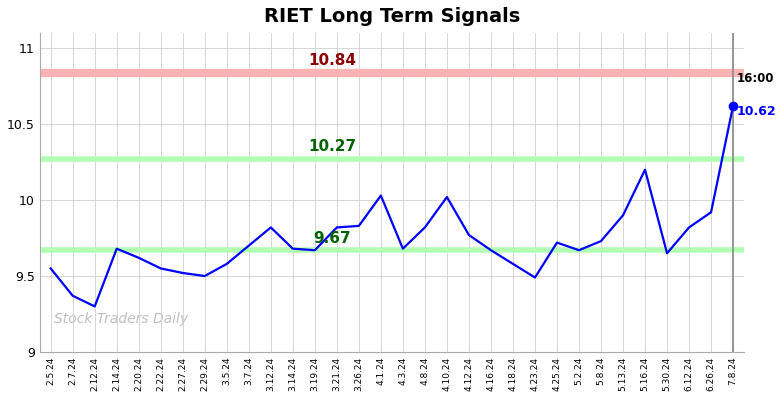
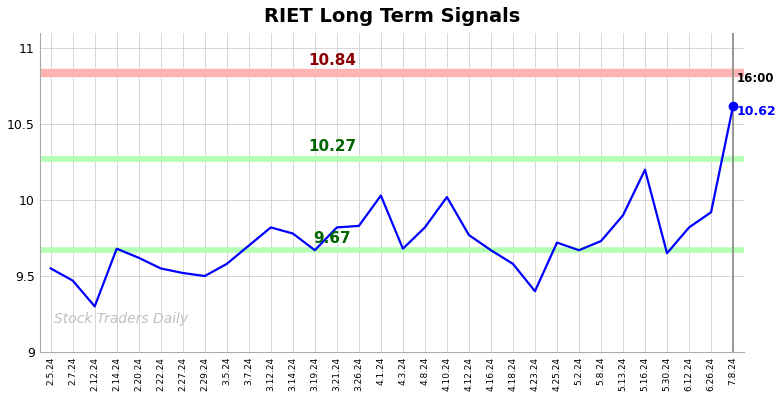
2.7.24: 9.37 -> 9.47
3.14.24: 9.68 -> 9.78
4.23.24: 9.49 -> 9.40
